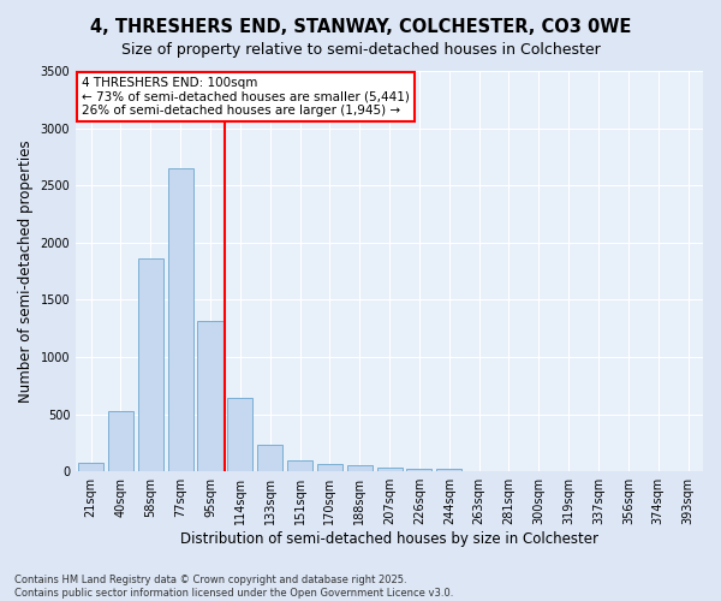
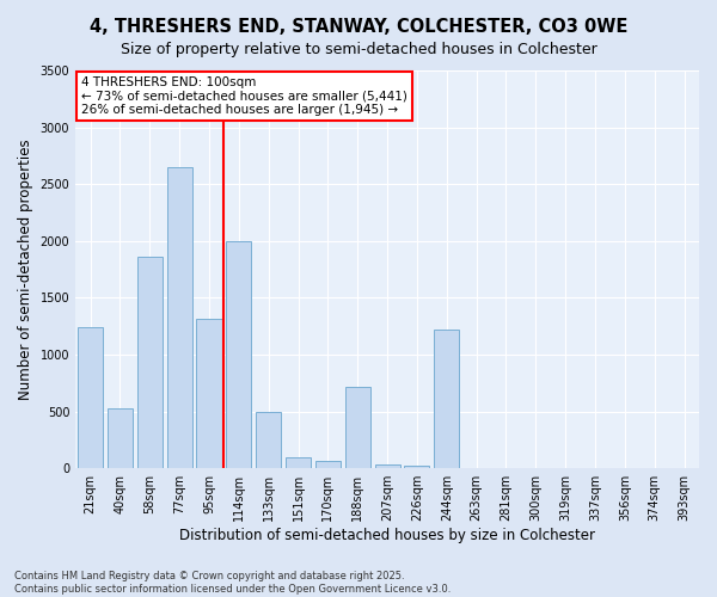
21sqm: 80 -> 1240
114sqm: 640 -> 2000
133sqm: 230 -> 500
188sqm: 50 -> 720
244sqm: 20 -> 1220
